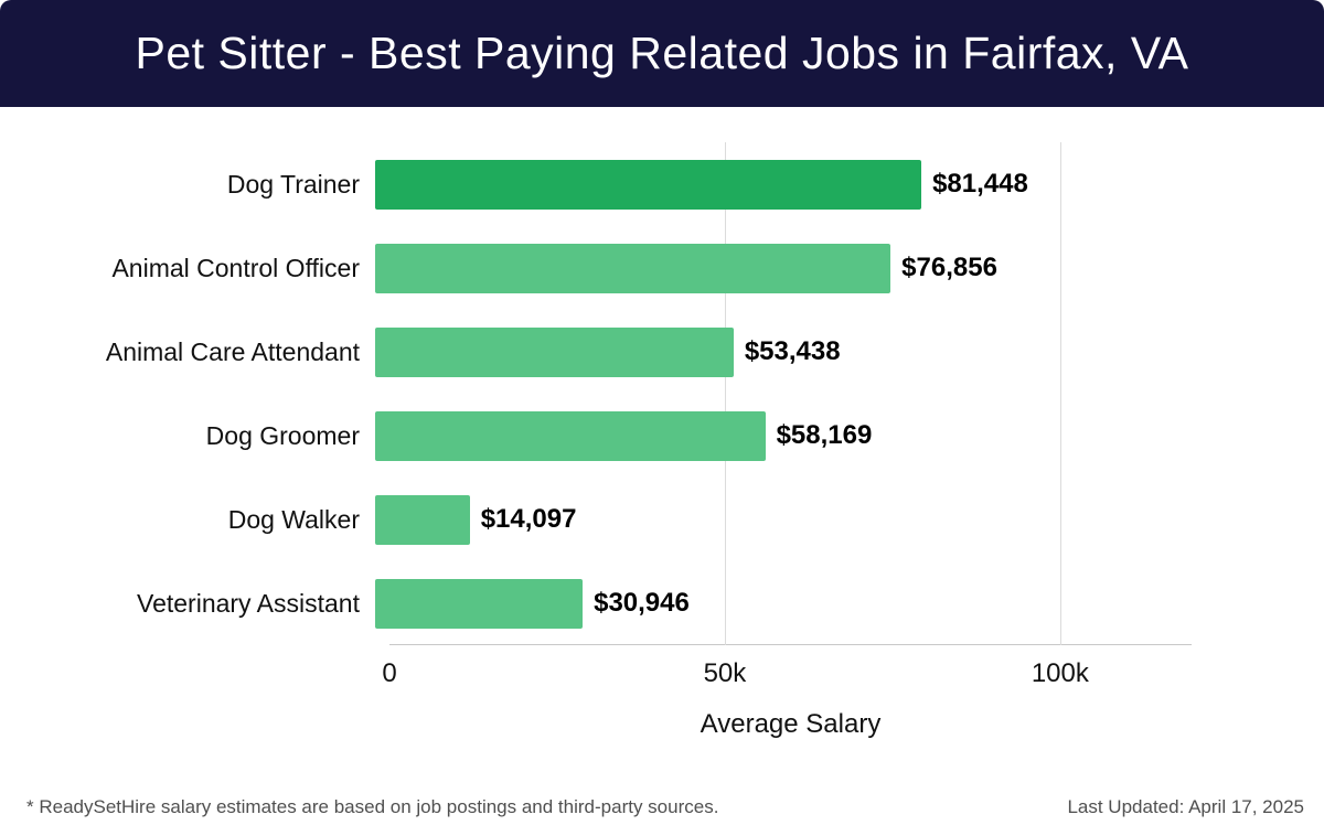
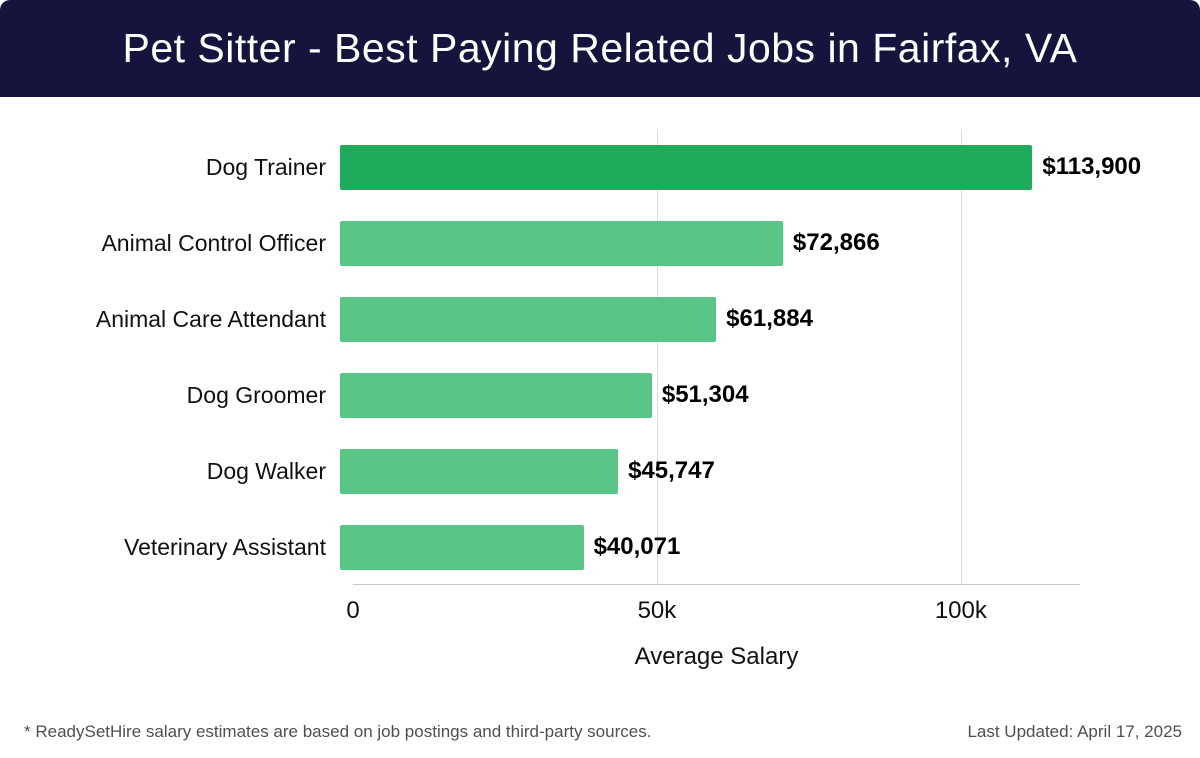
Dog Trainer: $81,448 -> $113,900
Animal Control Officer: $76,856 -> $72,866
Animal Care Attendant: $53,438 -> $61,884
Dog Groomer: $58,169 -> $51,304
Dog Walker: $14,097 -> $45,747
Veterinary Assistant: $30,946 -> $40,071
